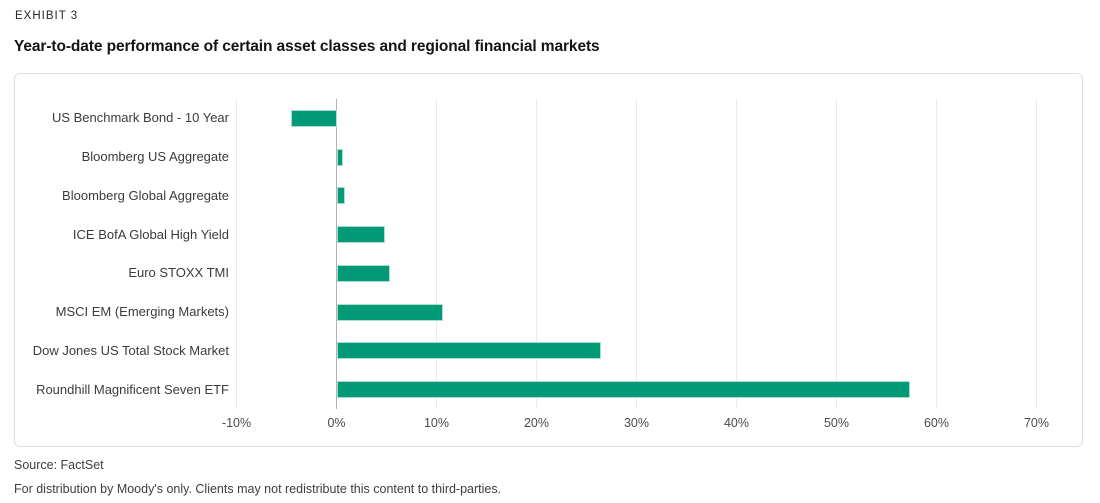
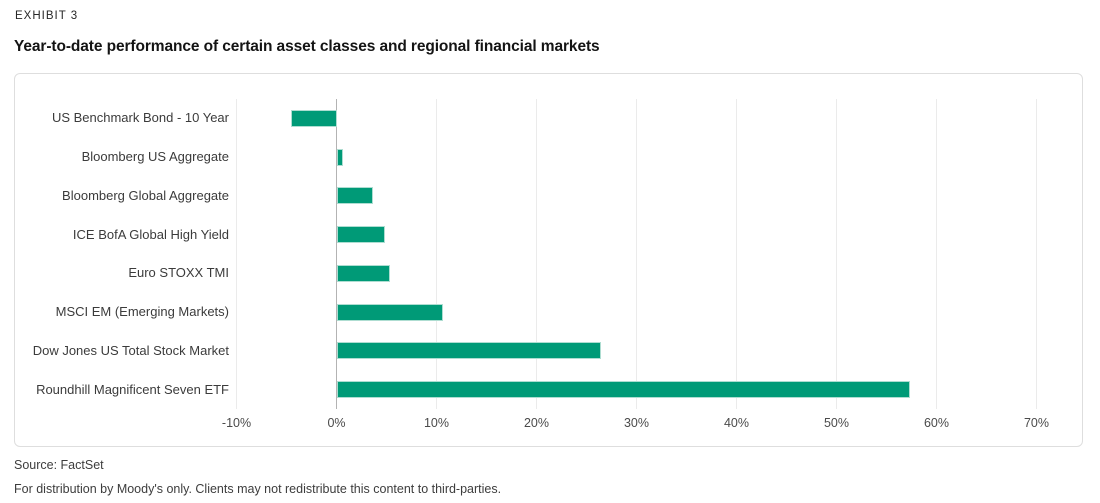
Bloomberg Global Aggregate: 0.8% -> 3.6%
